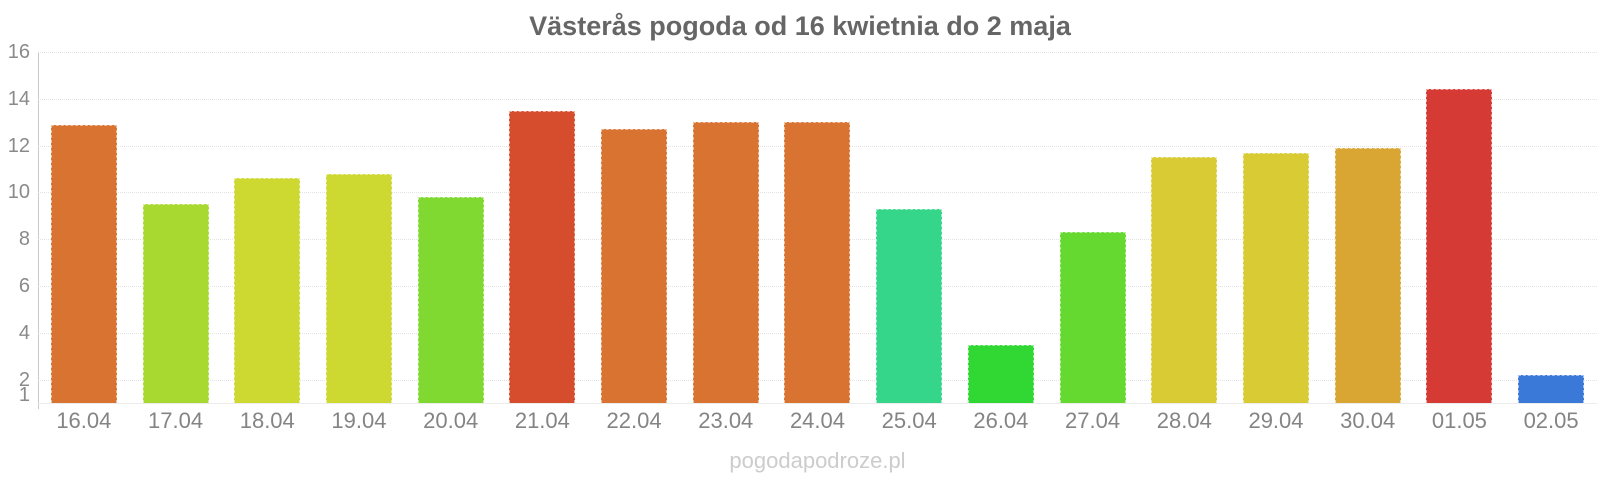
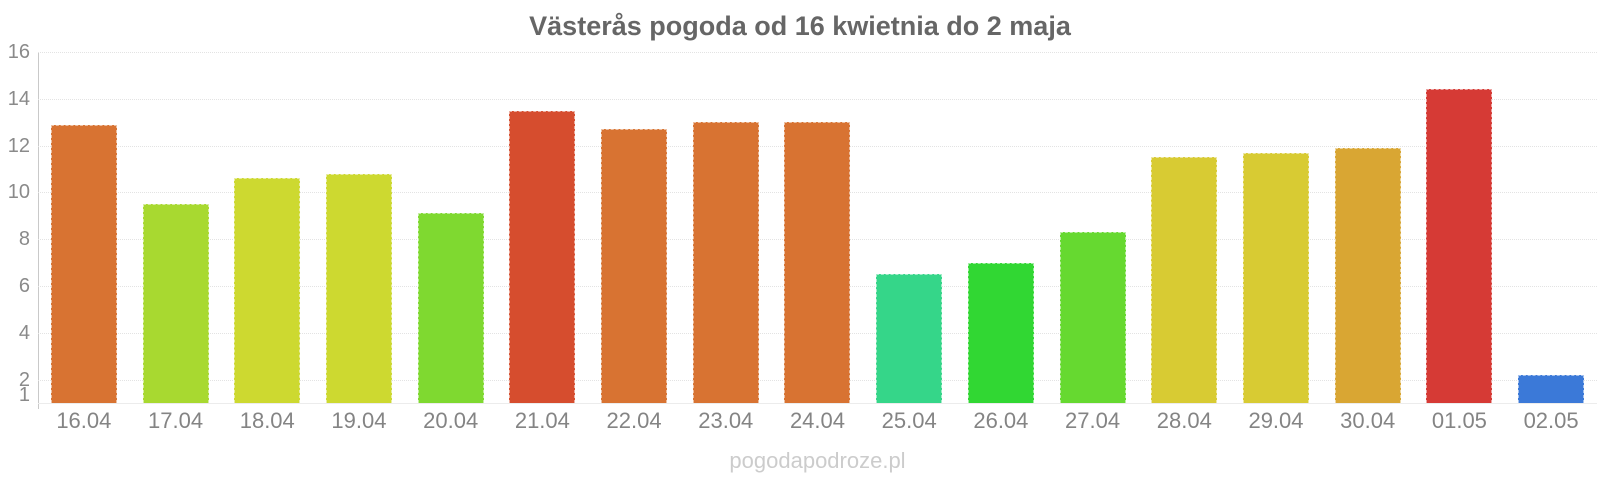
20.04: 9.8 -> 9.1
25.04: 9.3 -> 6.5
26.04: 3.5 -> 7.0
